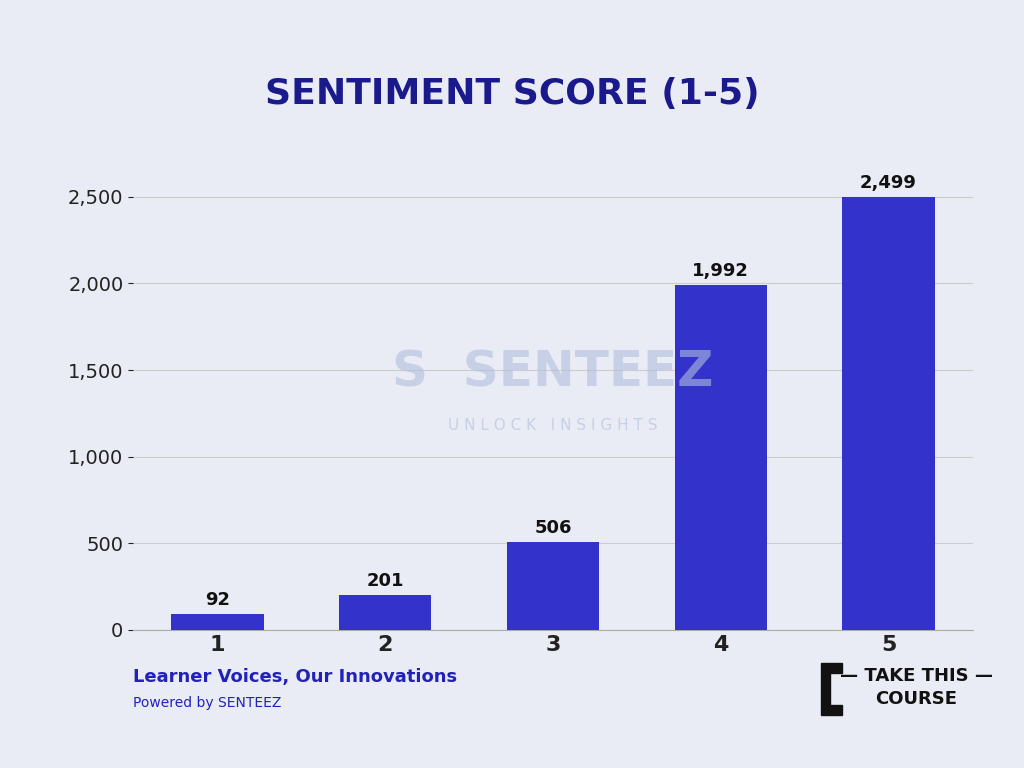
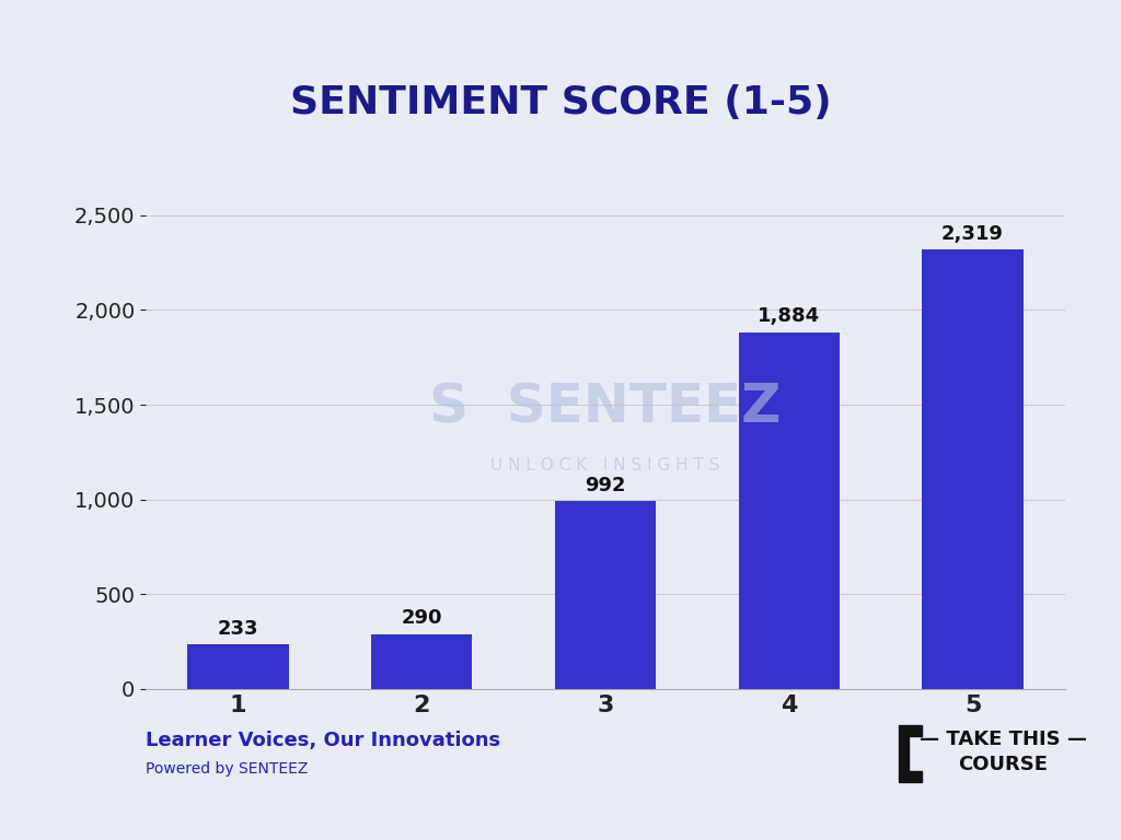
1: 92 -> 233
2: 201 -> 290
3: 506 -> 992
4: 1,992 -> 1,884
5: 2,499 -> 2,319
